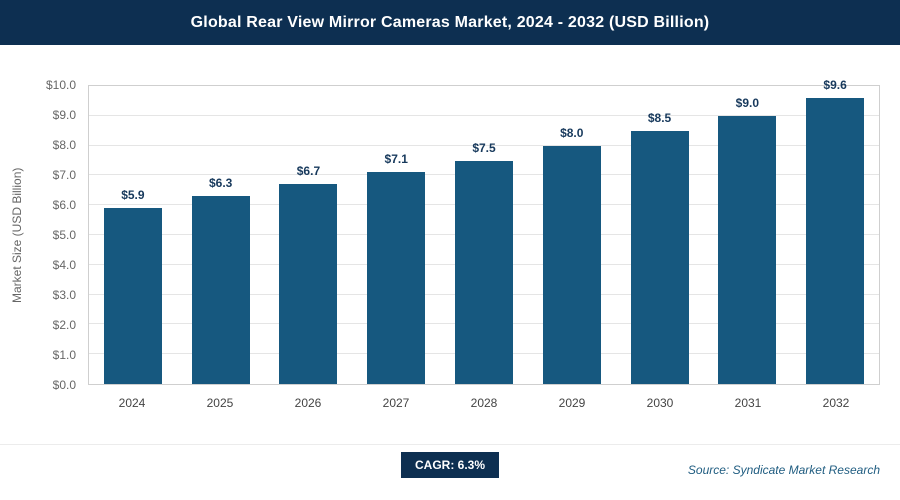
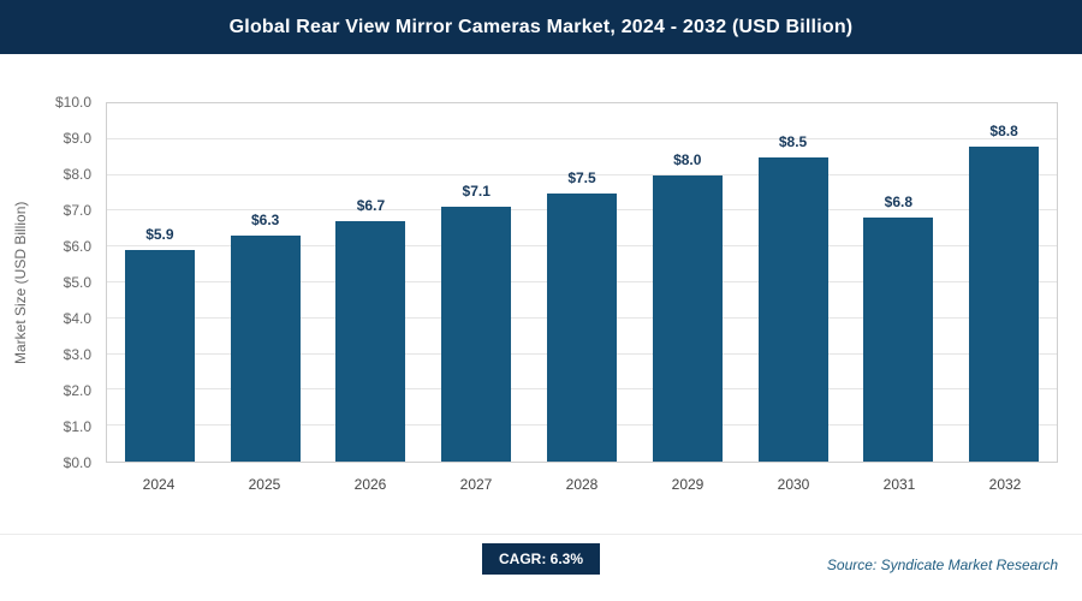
2031: $9.0 -> $6.8
2032: $9.6 -> $8.8
